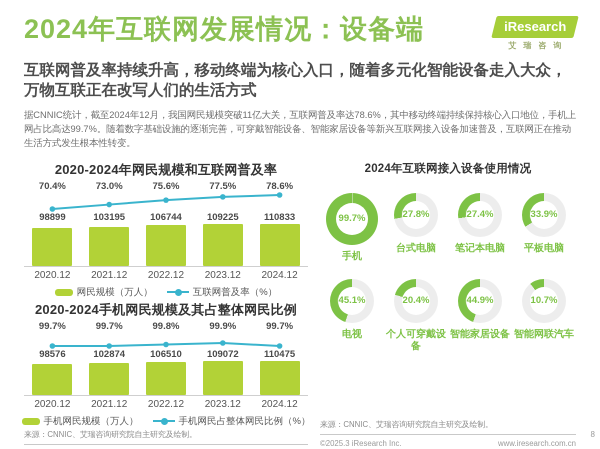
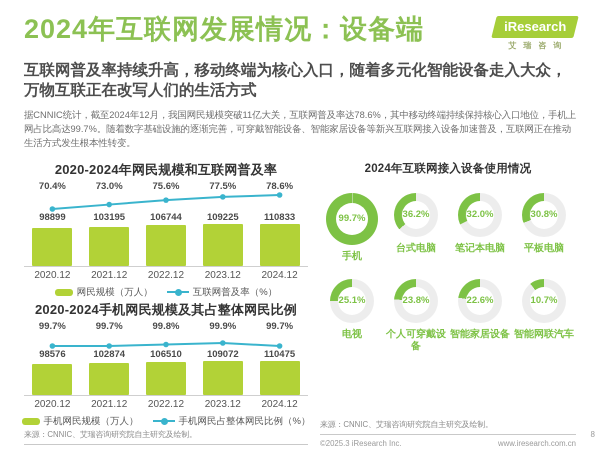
2024年互联网接入设备使用情况/台式电脑: 27.8% -> 36.2%
2024年互联网接入设备使用情况/笔记本电脑: 27.4% -> 32.0%
2024年互联网接入设备使用情况/平板电脑: 33.9% -> 30.8%
2024年互联网接入设备使用情况/电视: 45.1% -> 25.1%
2024年互联网接入设备使用情况/个人可穿戴设备: 20.4% -> 23.8%
2024年互联网接入设备使用情况/智能家居设备: 44.9% -> 22.6%
